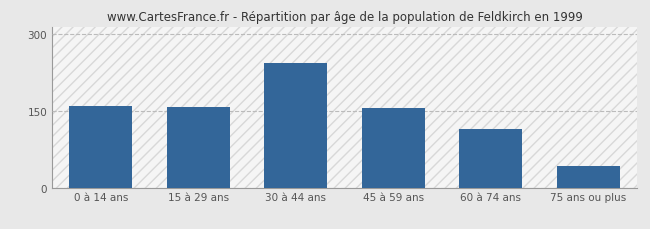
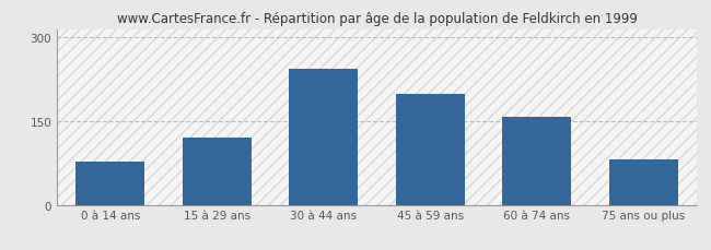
0 à 14 ans: 160 -> 78
15 à 29 ans: 157 -> 120
45 à 59 ans: 156 -> 198
60 à 74 ans: 115 -> 158
75 ans ou plus: 42 -> 82
